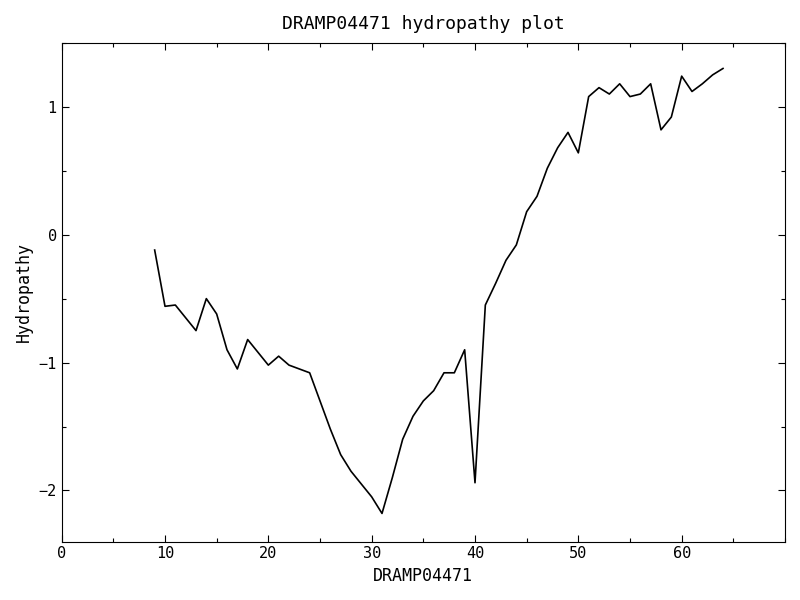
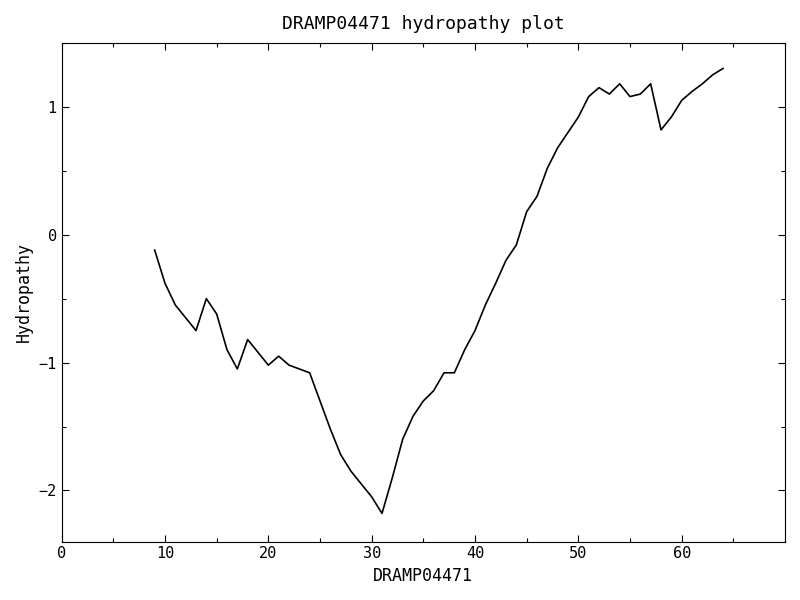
10: -0.56 -> -0.38
40: -1.94 -> -0.75
50: 0.64 -> 0.92
60: 1.24 -> 1.05
